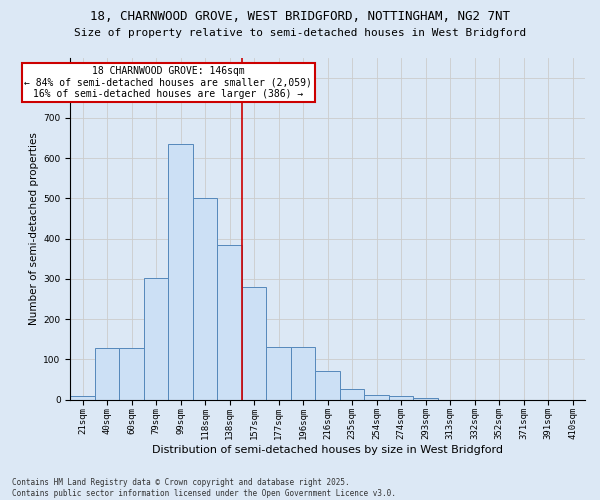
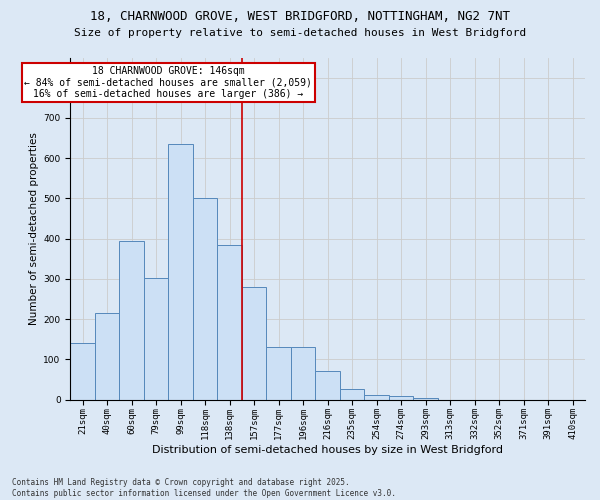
21sqm: 8 -> 140
40sqm: 128 -> 215
60sqm: 128 -> 395
